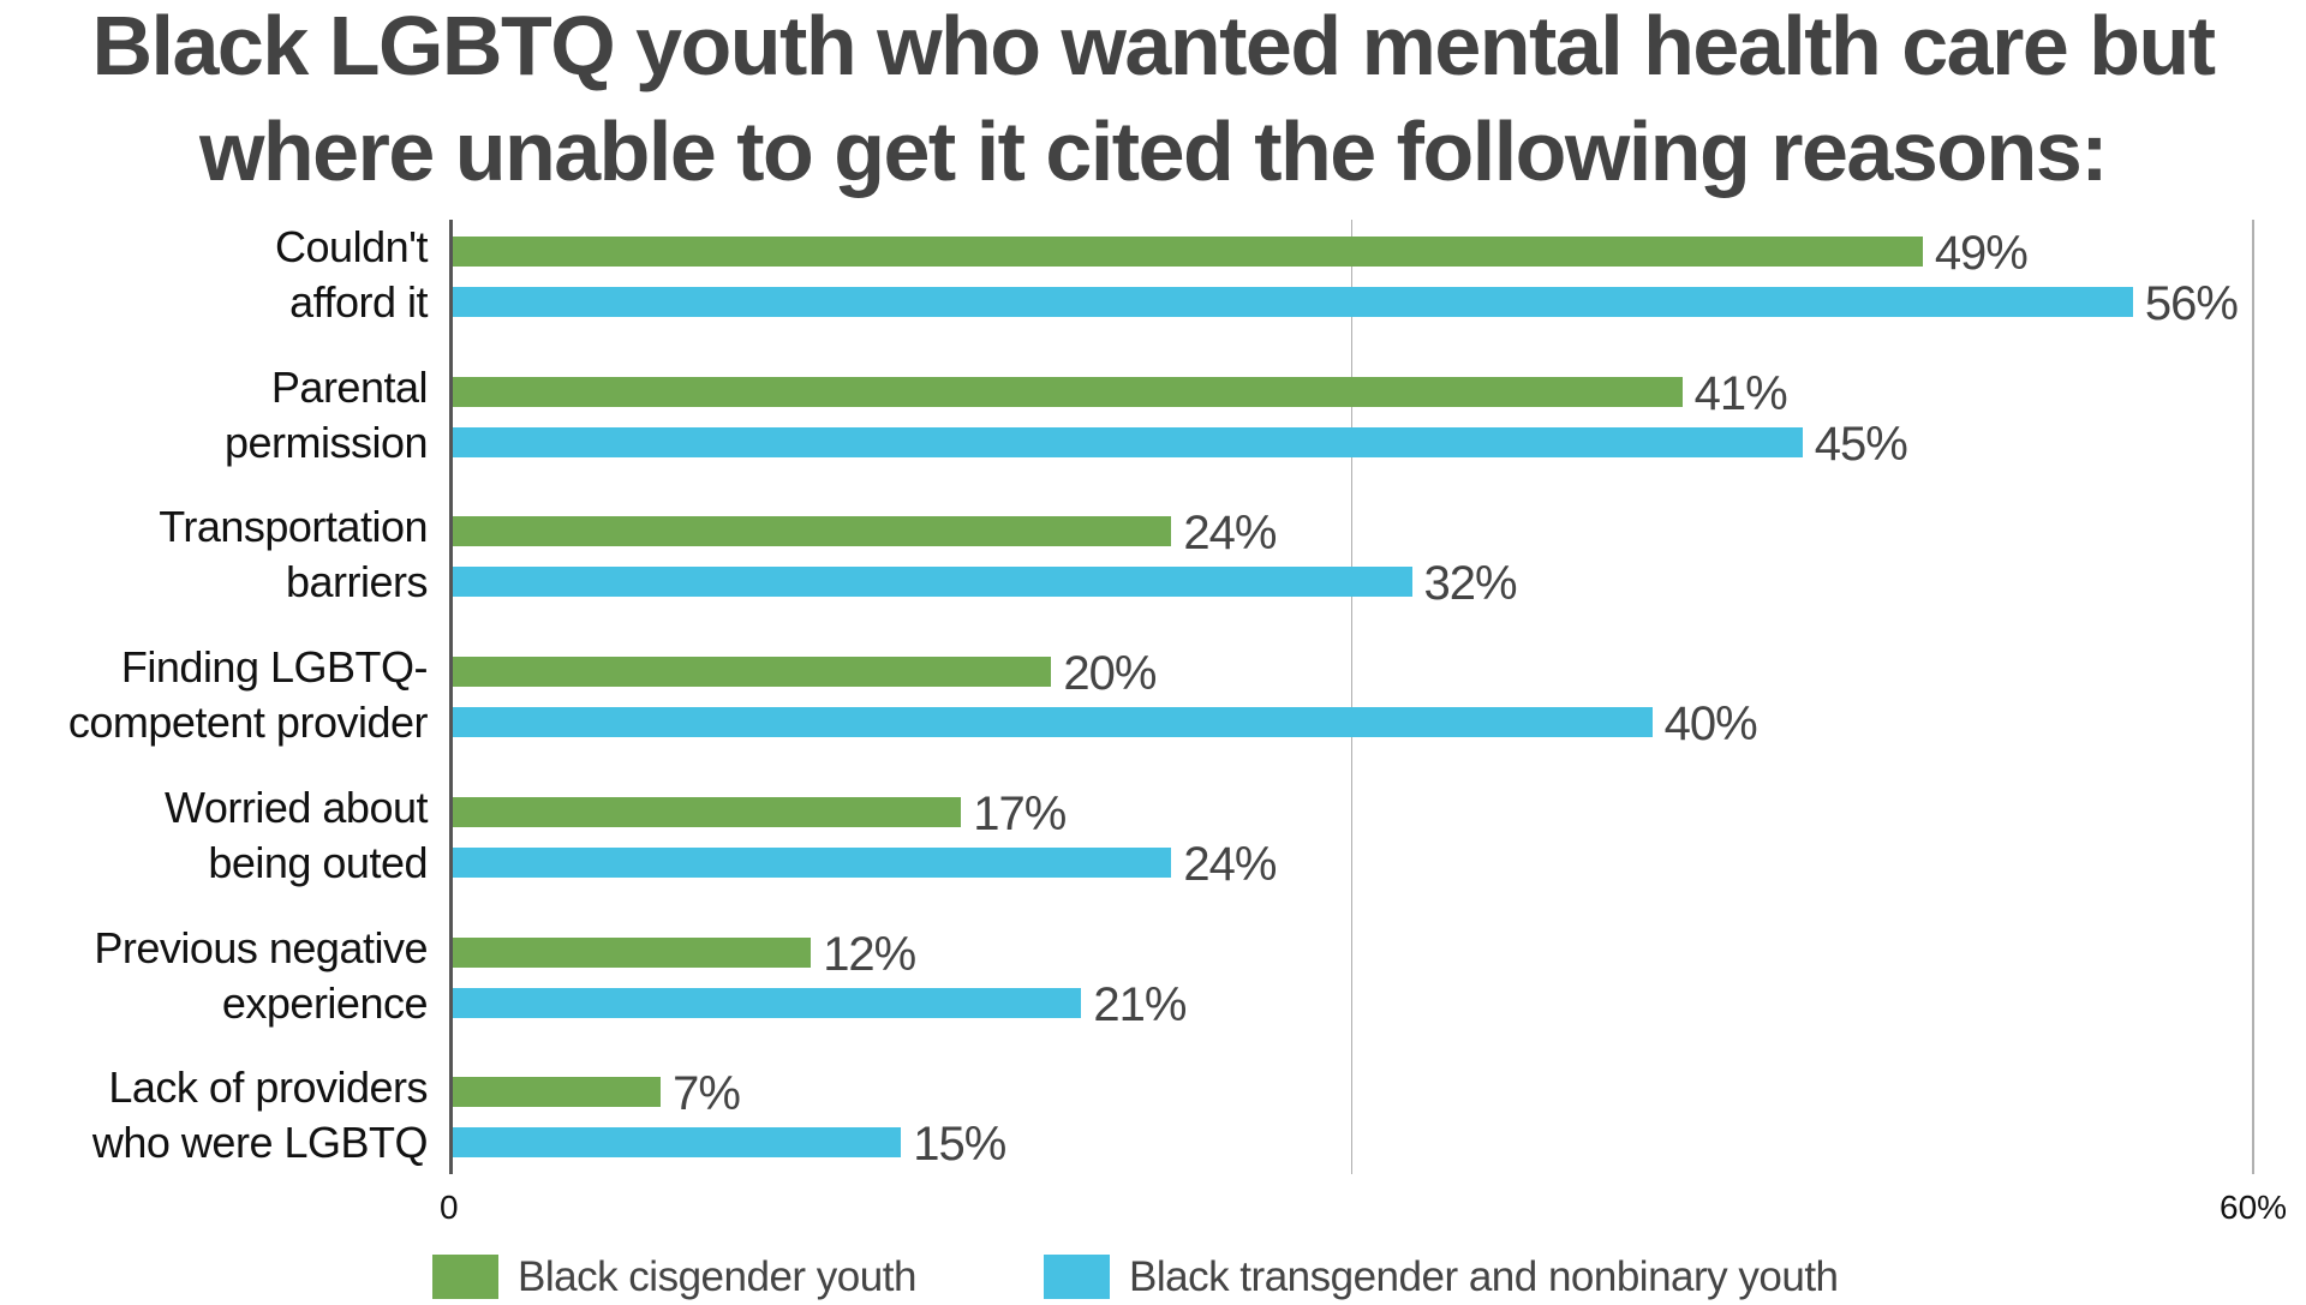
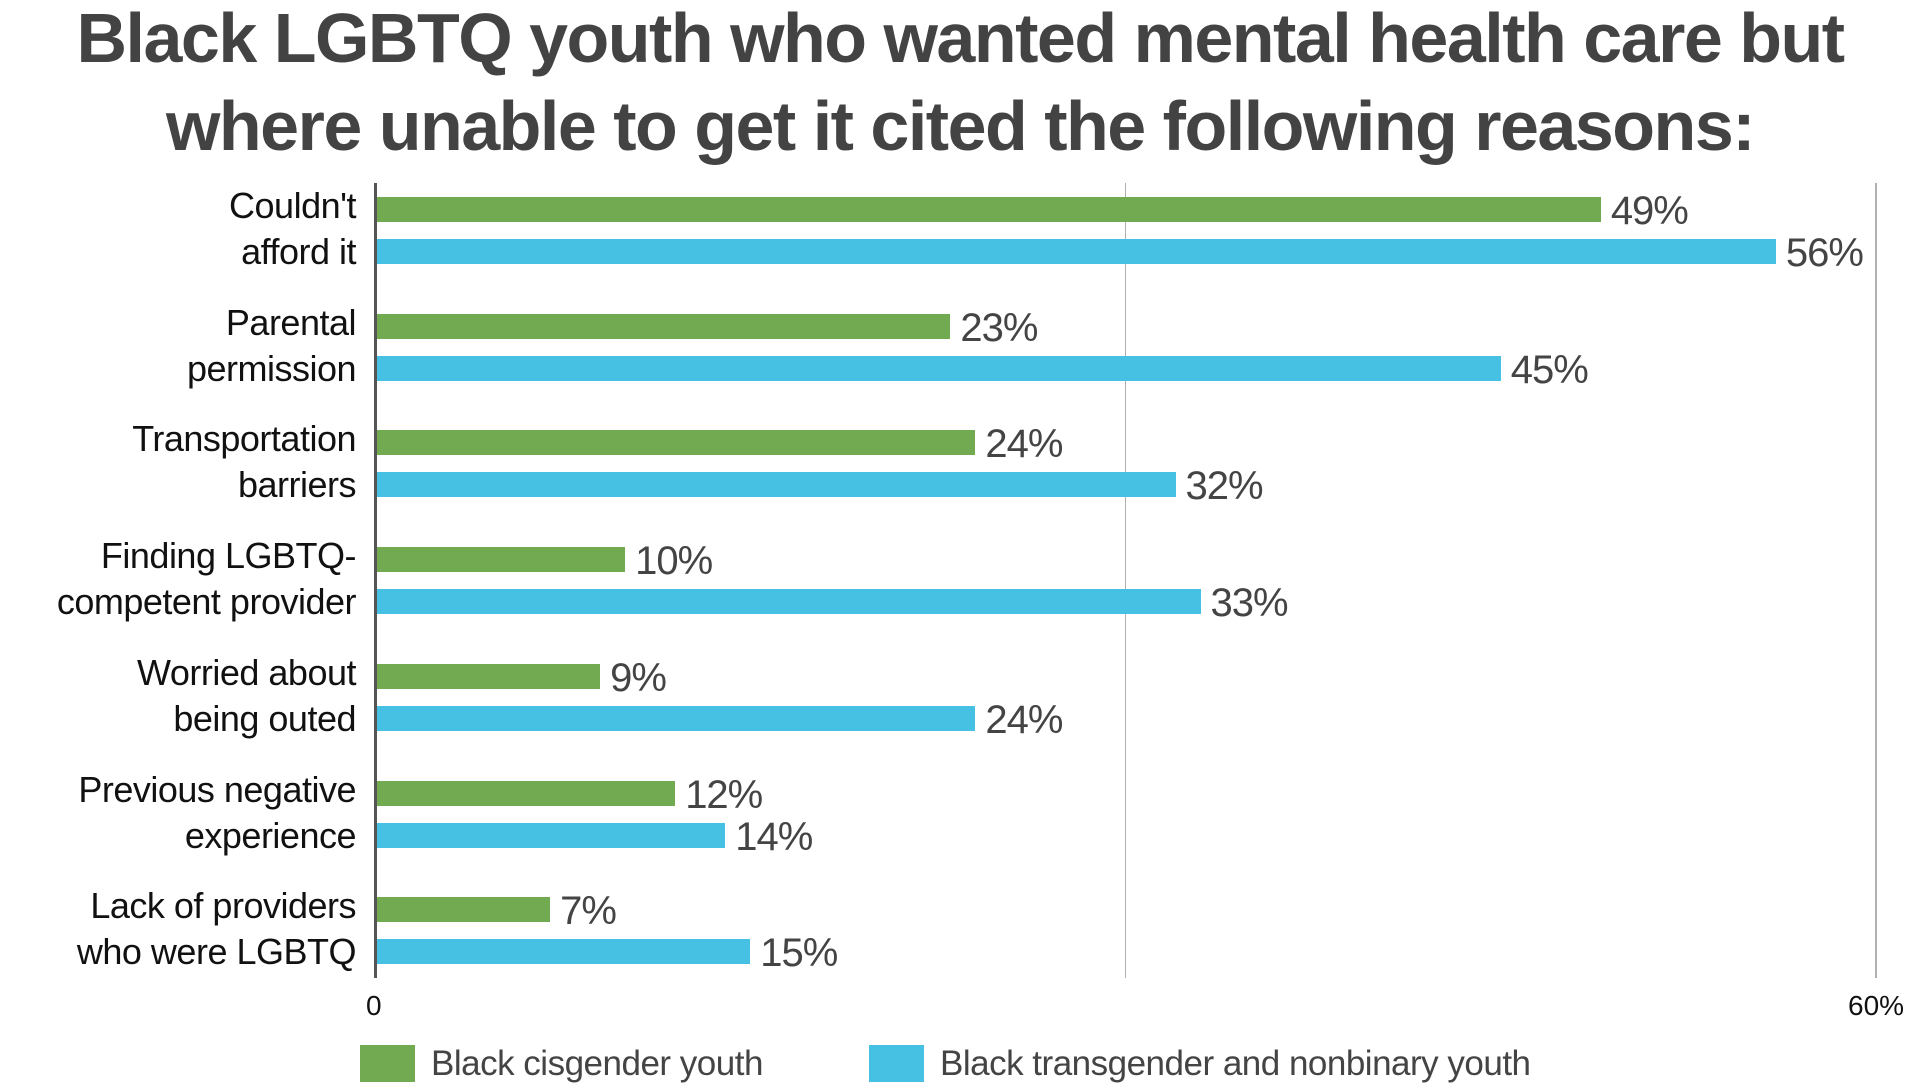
Black cisgender youth/Parental permission: 41% -> 23%
Black cisgender youth/Finding LGBTQ-competent provider: 20% -> 10%
Black transgender and nonbinary youth/Finding LGBTQ-competent provider: 40% -> 33%
Black cisgender youth/Worried about being outed: 17% -> 9%
Black transgender and nonbinary youth/Previous negative experience: 21% -> 14%
